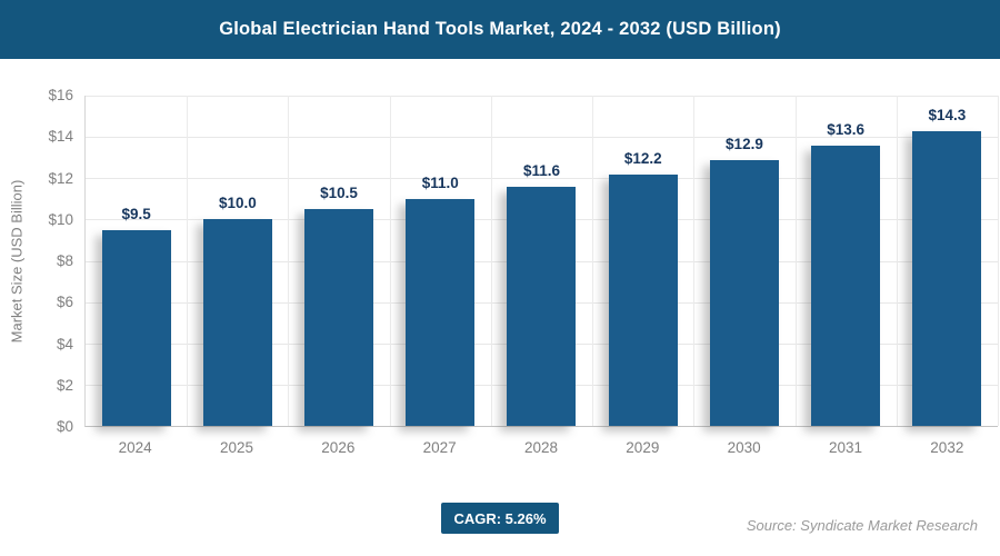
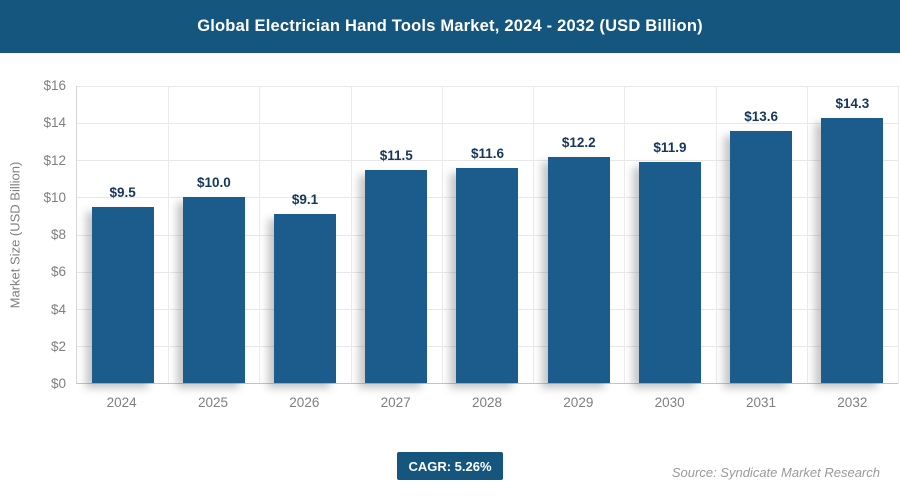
2026: $10.5 -> $9.1
2027: $11.0 -> $11.5
2030: $12.9 -> $11.9
